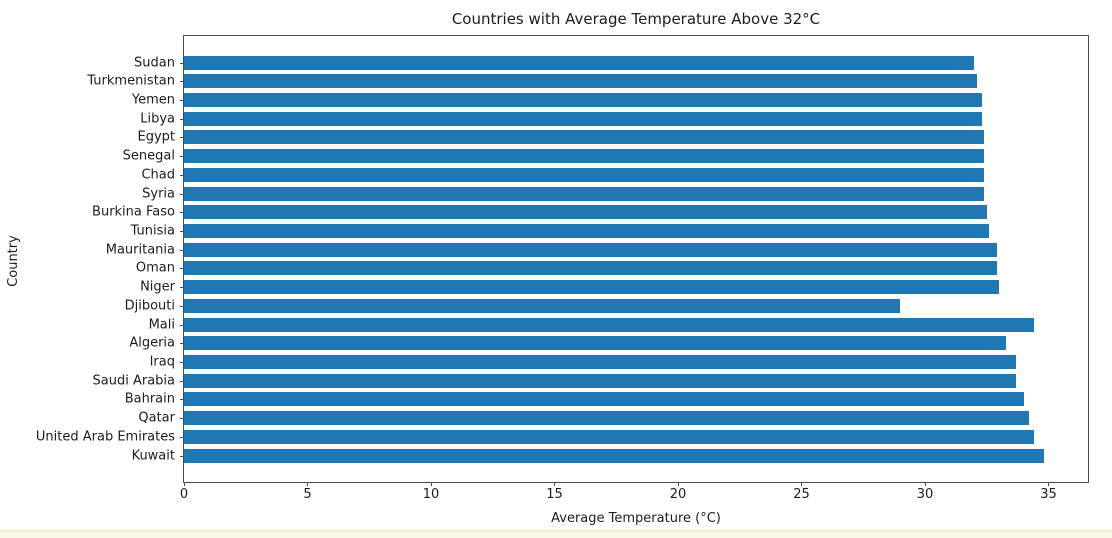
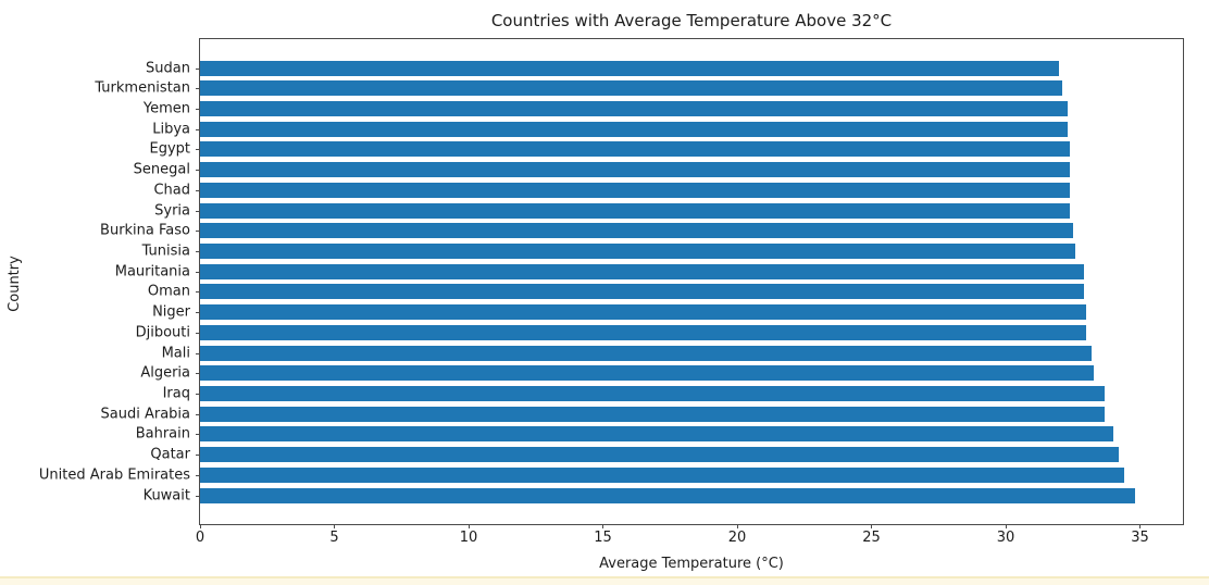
Djibouti: 29.0 -> 33.0
Mali: 34.4 -> 33.2
